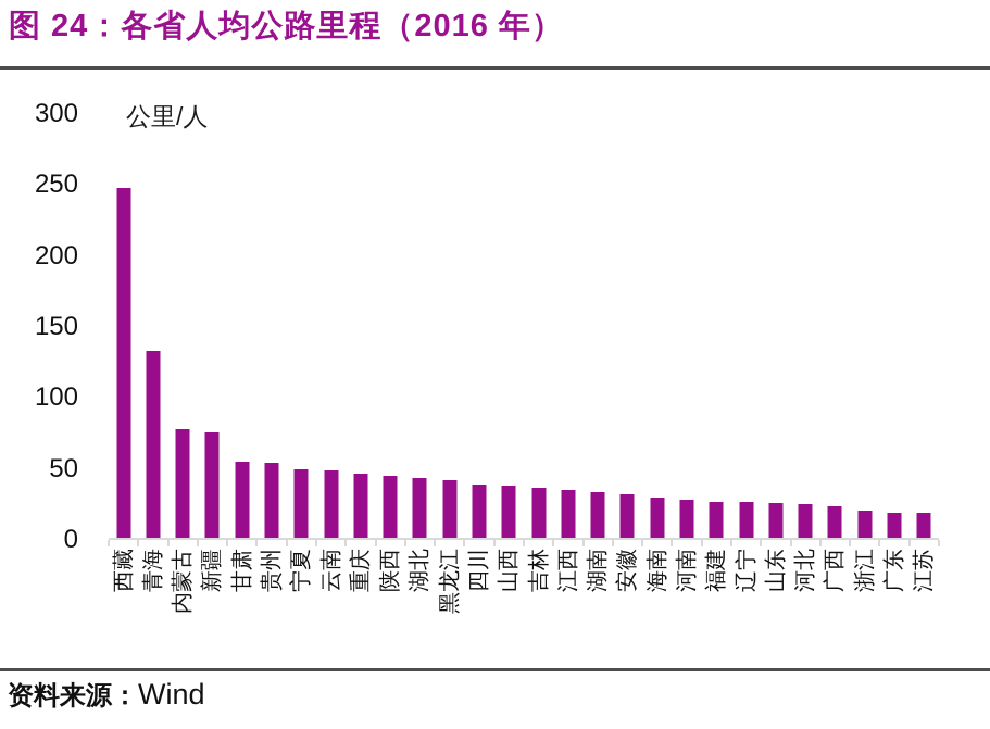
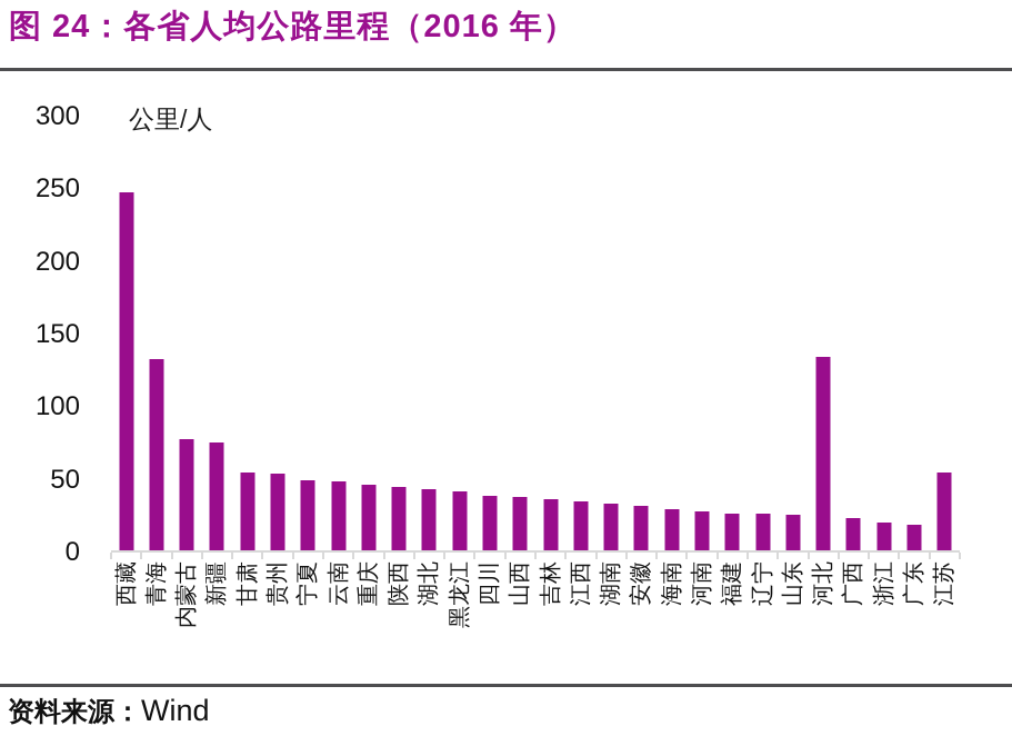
河北: 25 -> 135
江苏: 19 -> 55
